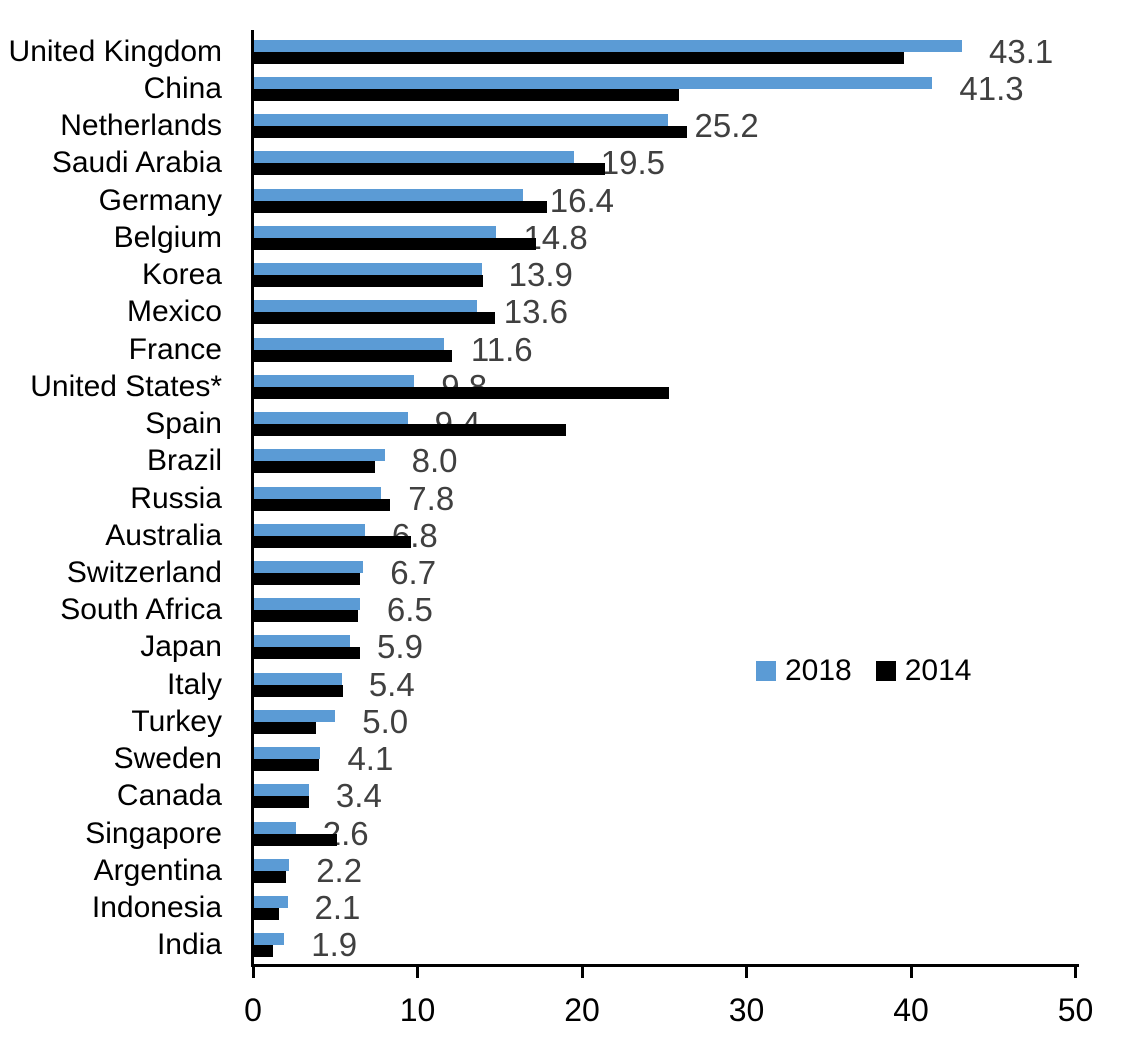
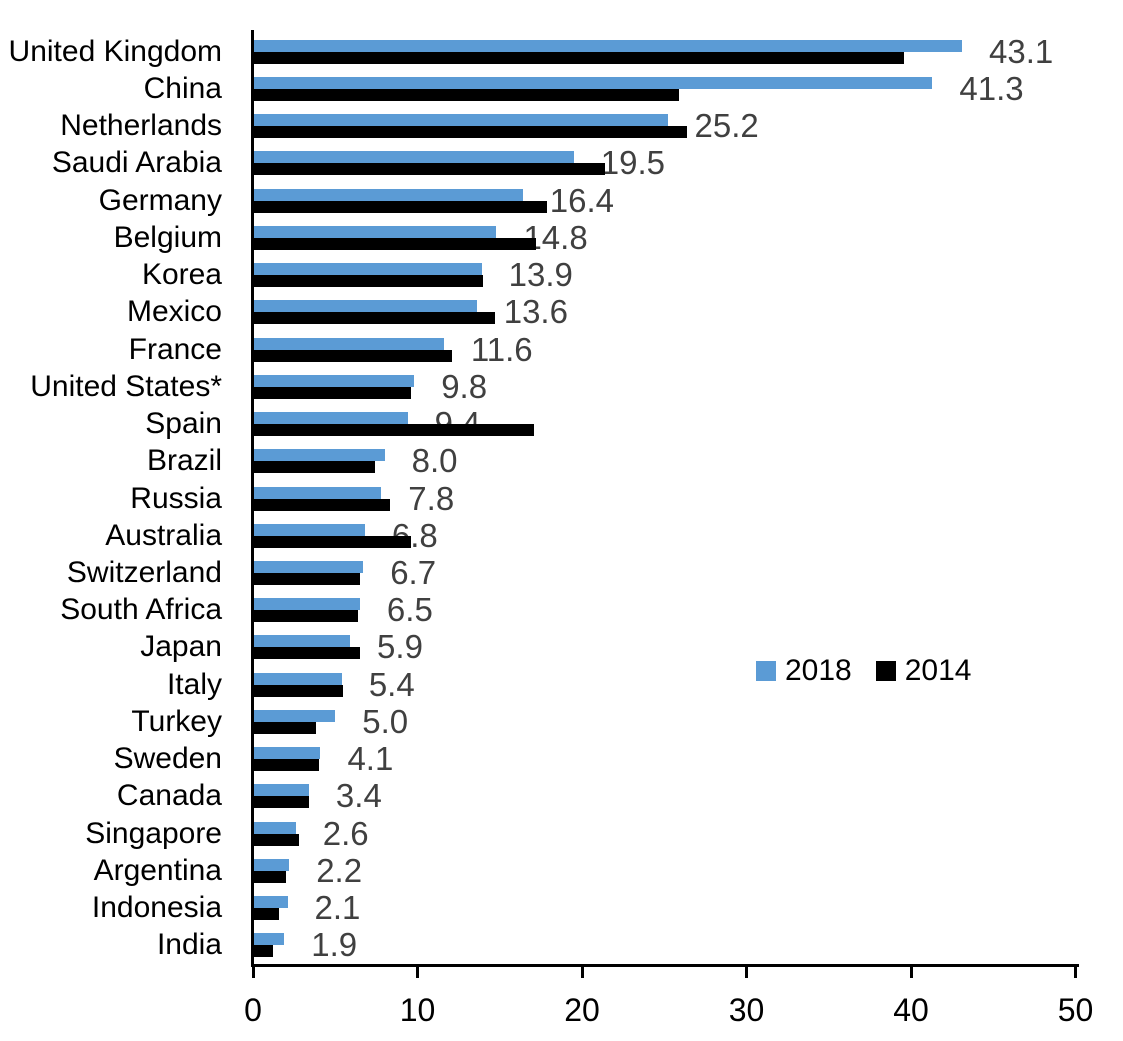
2014/United States*: 25.3 -> 9.6
2014/Spain: 19.0 -> 17.1
2014/Singapore: 5.1 -> 2.8
